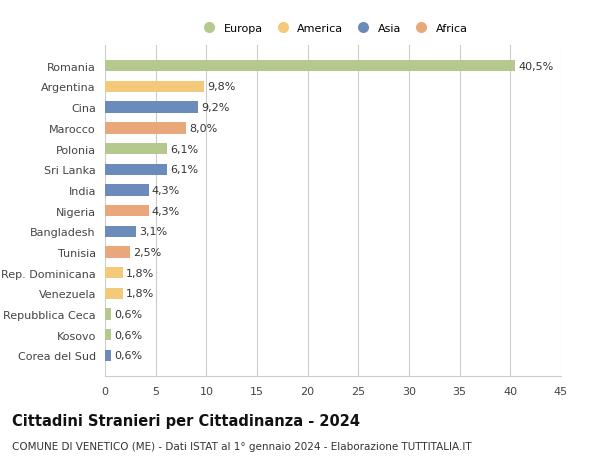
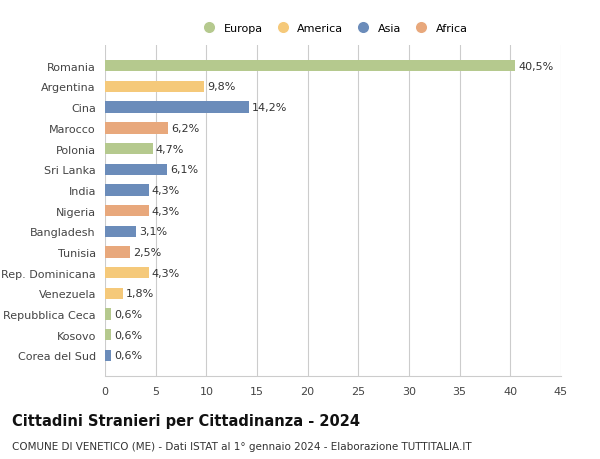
Cina: 9,2% -> 14,2%
Marocco: 8,0% -> 6,2%
Polonia: 6,1% -> 4,7%
Rep. Dominicana: 1,8% -> 4,3%
